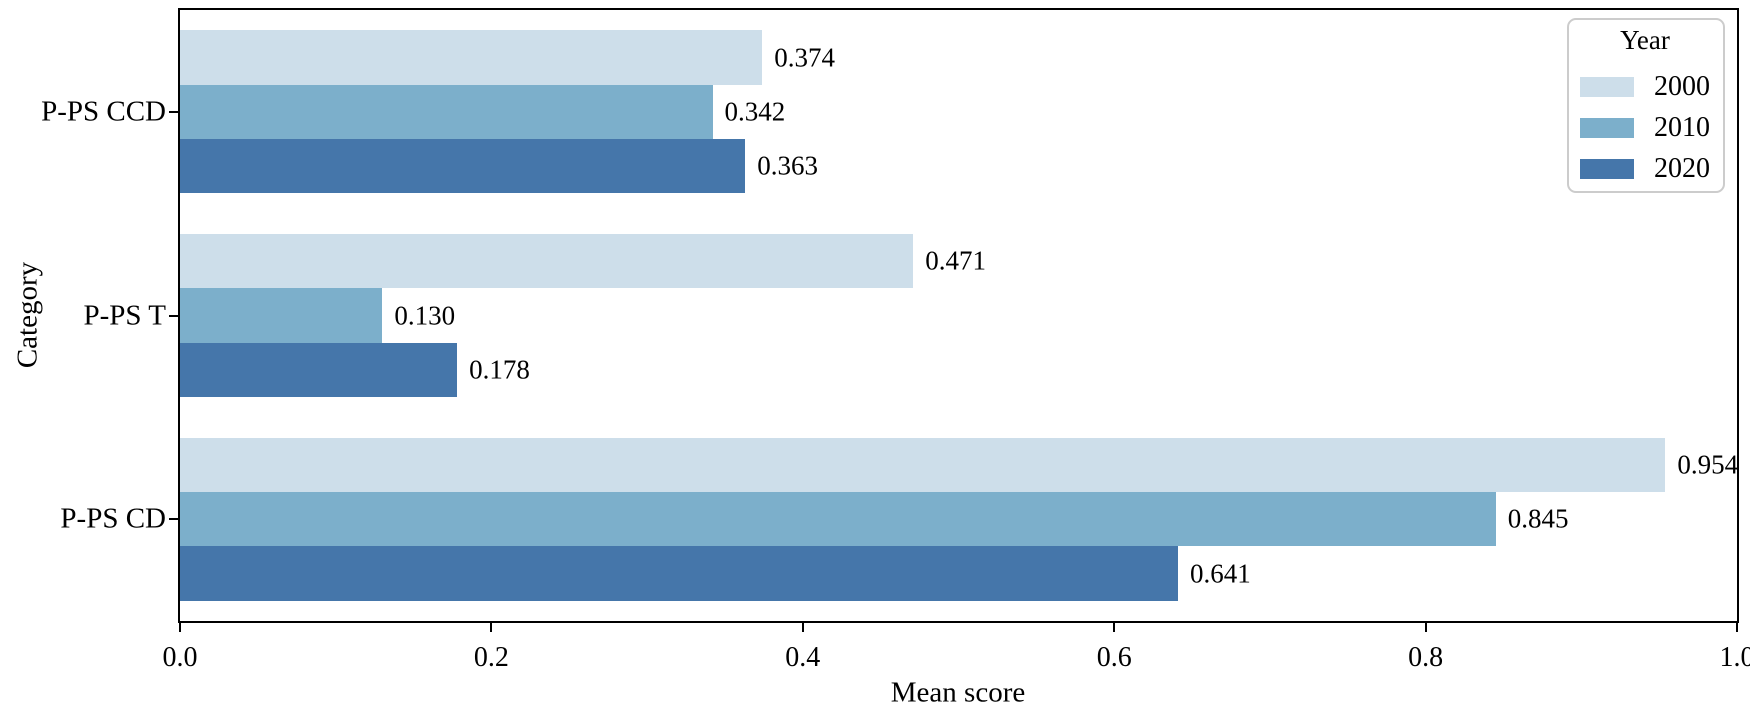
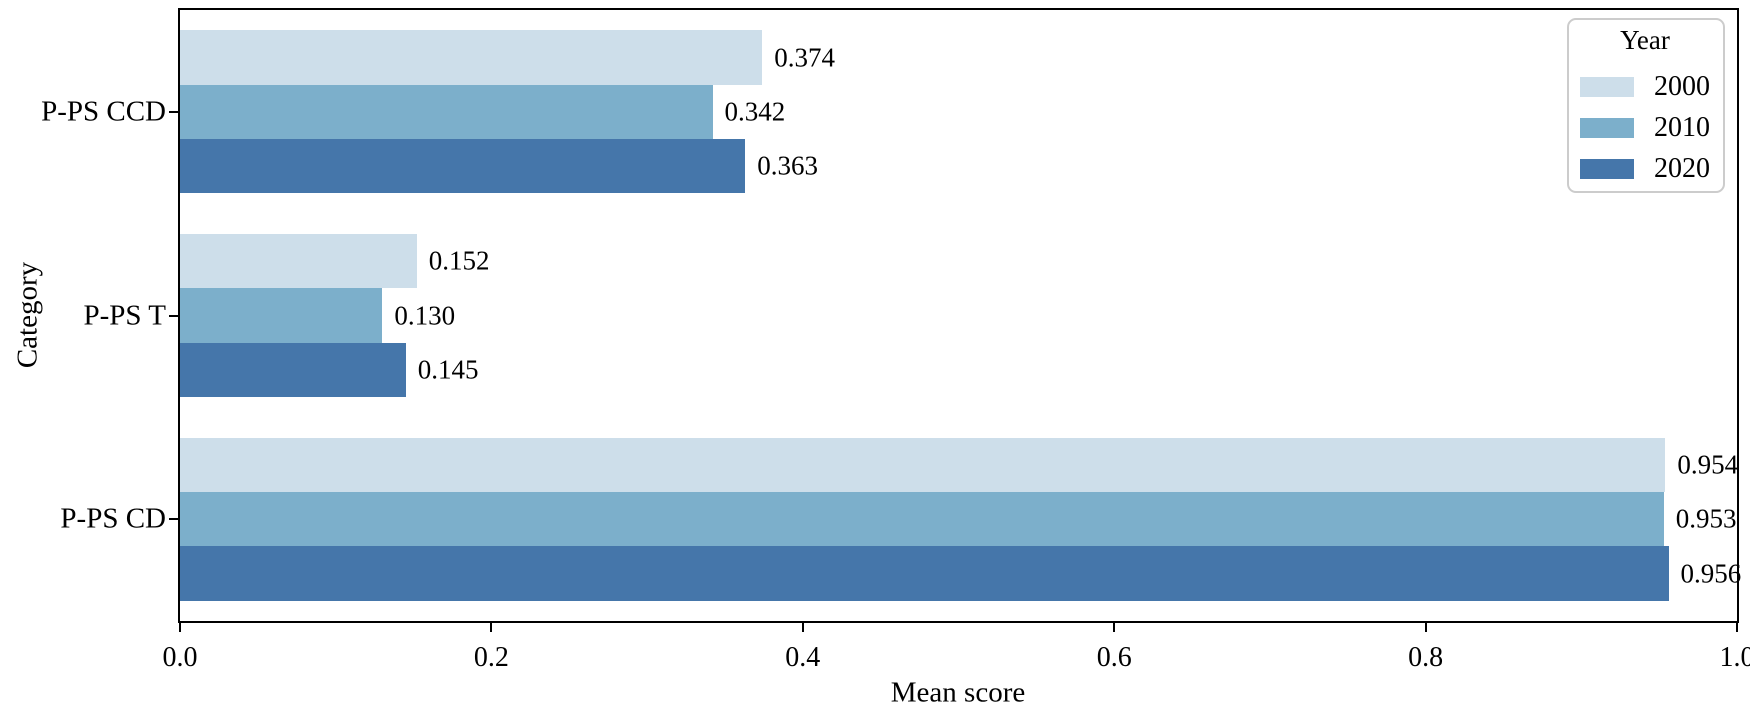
2000/P-PS T: 0.471 -> 0.152
2020/P-PS T: 0.178 -> 0.145
2010/P-PS CD: 0.845 -> 0.953
2020/P-PS CD: 0.641 -> 0.956
